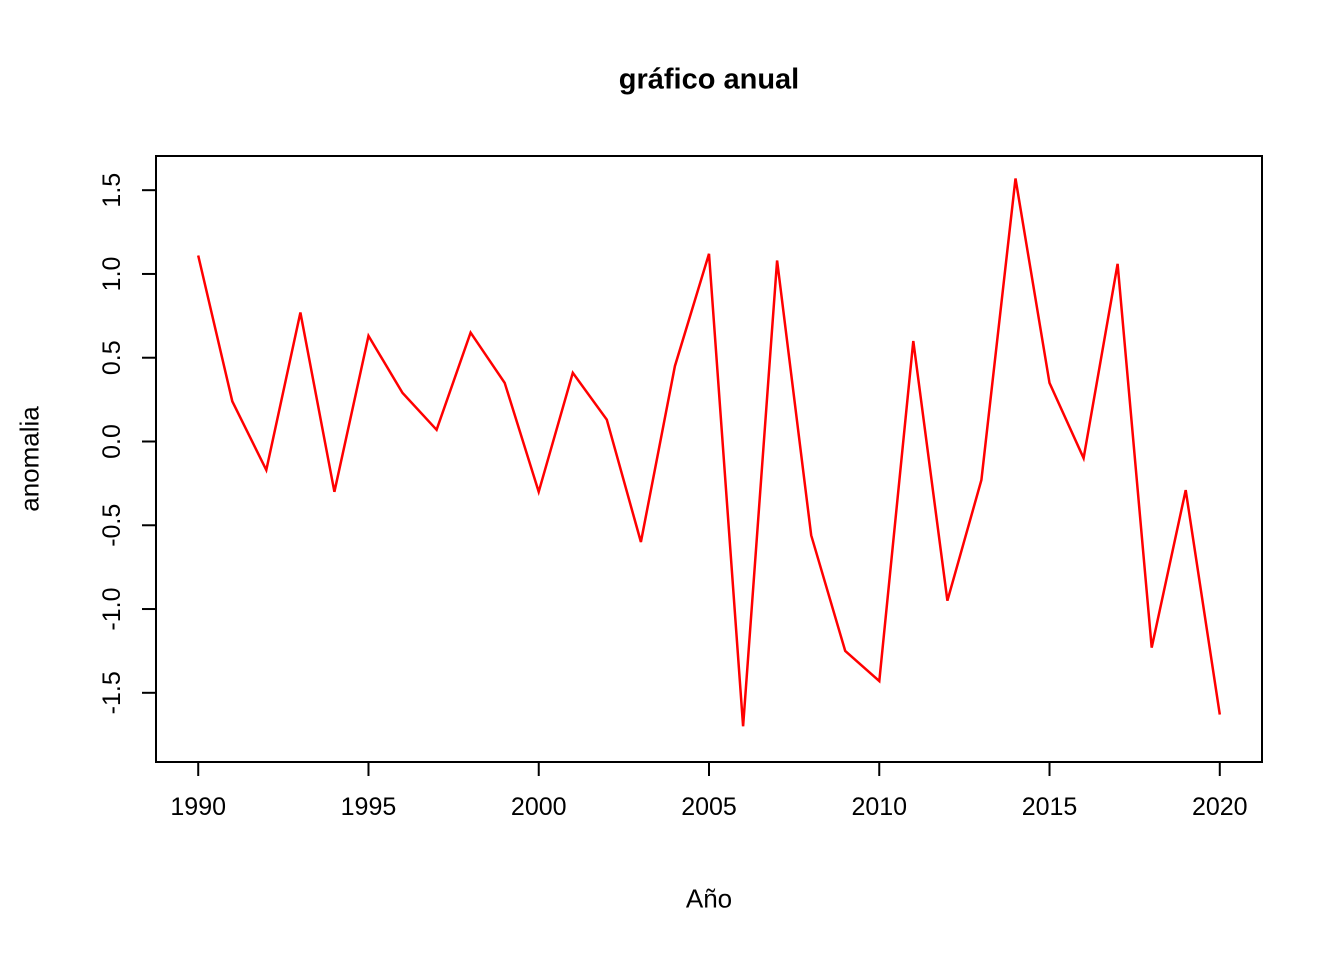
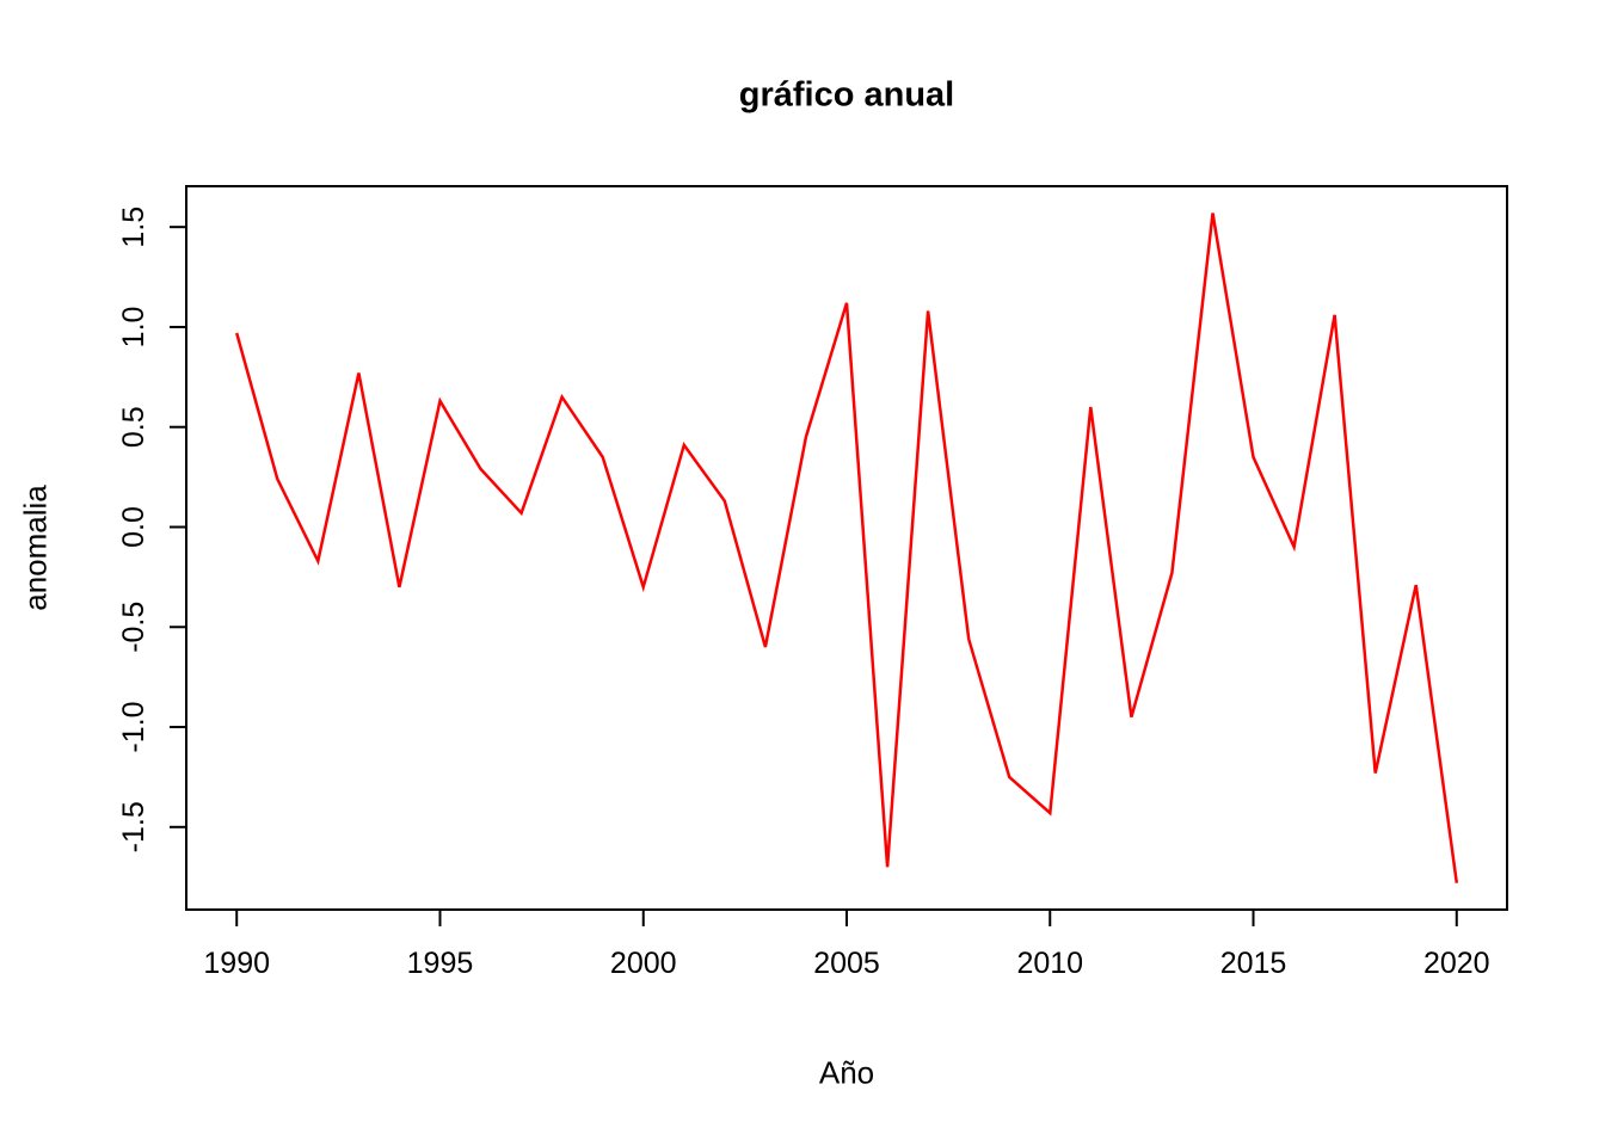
1990: 1.11 -> 0.97
2020: -1.63 -> -1.78
